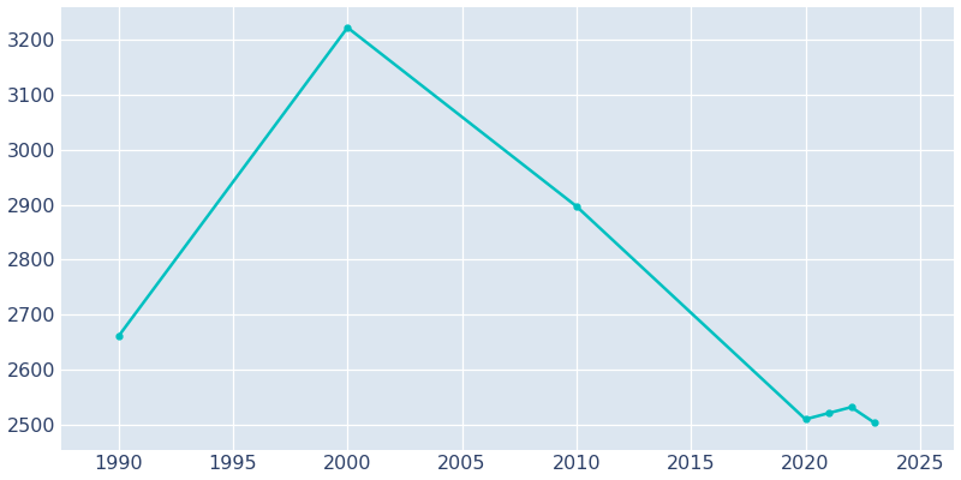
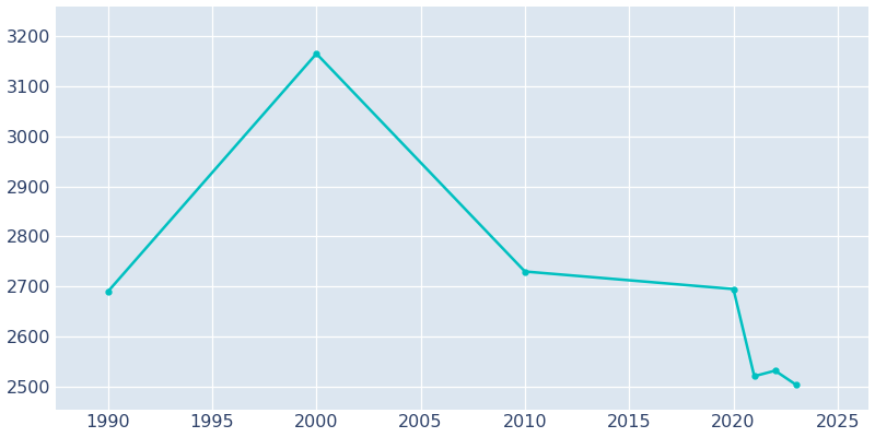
1990: 2661 -> 2690
2000: 3222 -> 3165
2010: 2897 -> 2730
2020: 2510 -> 2695
